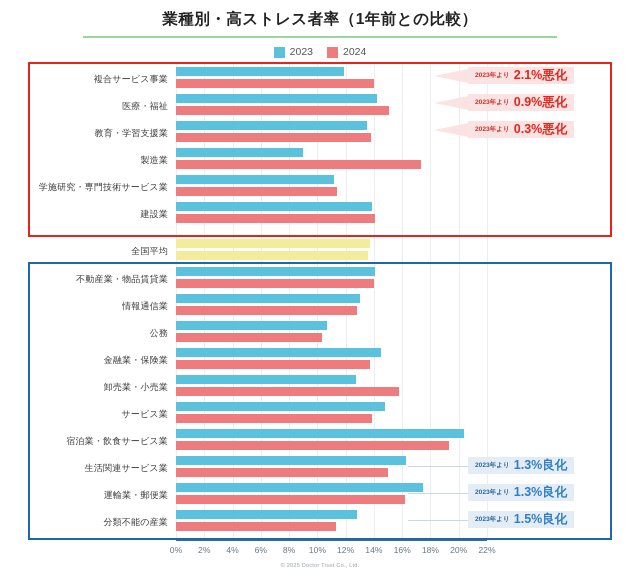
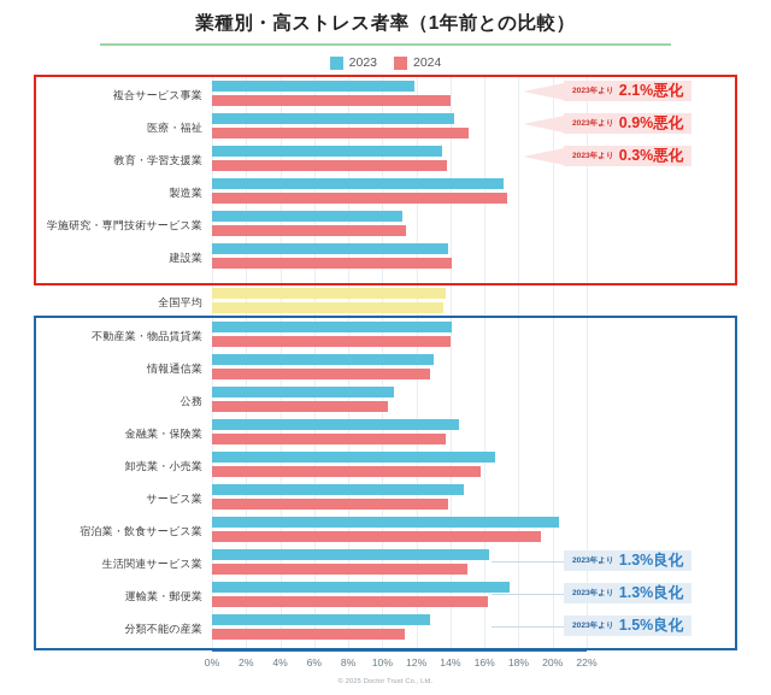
2023/製造業: 9.0% -> 17.1%
2023/卸売業・小売業: 12.7% -> 16.6%
